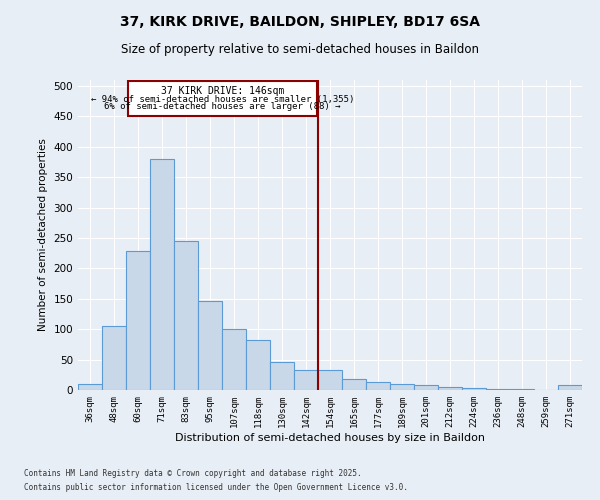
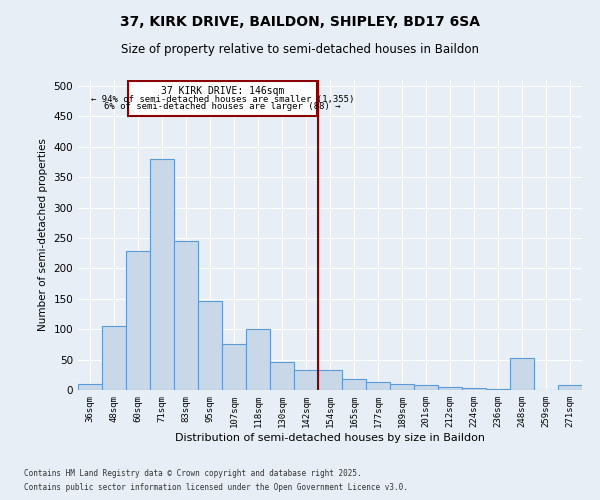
107sqm: 100 -> 76
118sqm: 83 -> 100
248sqm: 1 -> 52
